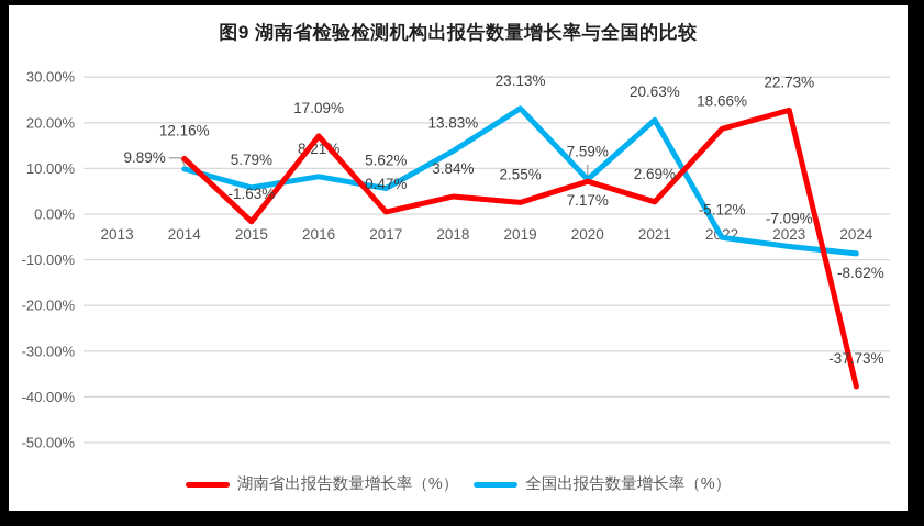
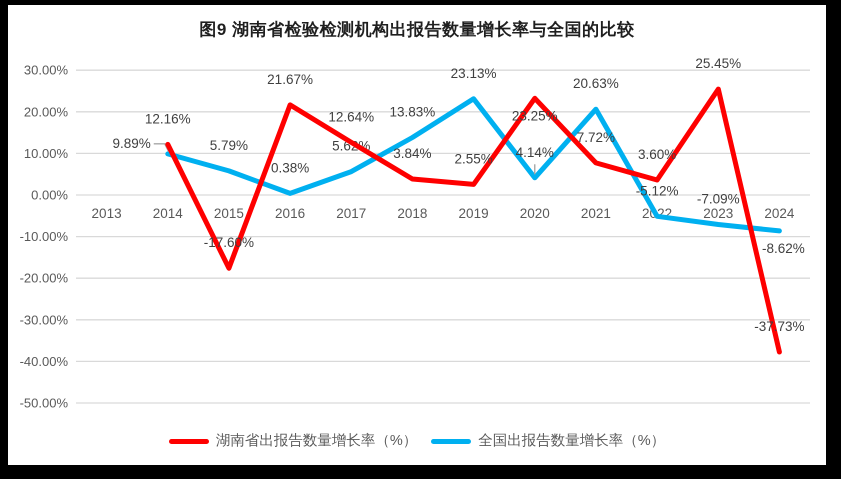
湖南省出报告数量增长率（%）/2015: -1.63% -> -17.60%
湖南省出报告数量增长率（%）/2016: 17.09% -> 21.67%
全国出报告数量增长率（%）/2016: 8.21% -> 0.38%
湖南省出报告数量增长率（%）/2017: 0.47% -> 12.64%
湖南省出报告数量增长率（%）/2020: 7.17% -> 23.25%
全国出报告数量增长率（%）/2020: 7.59% -> 4.14%
湖南省出报告数量增长率（%）/2021: 2.69% -> 7.72%
湖南省出报告数量增长率（%）/2022: 18.66% -> 3.60%
湖南省出报告数量增长率（%）/2023: 22.73% -> 25.45%
